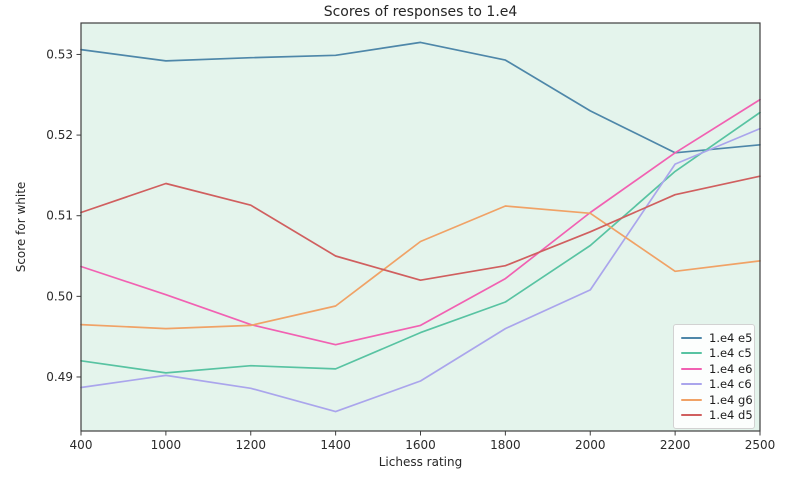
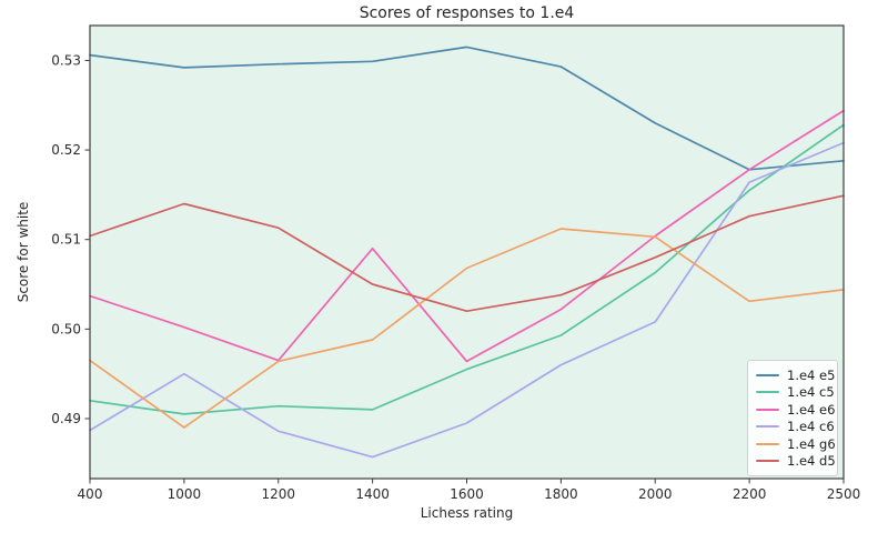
1.e4 c6/1000: 0.490 -> 0.495
1.e4 g6/1000: 0.496 -> 0.489
1.e4 e6/1400: 0.494 -> 0.509
